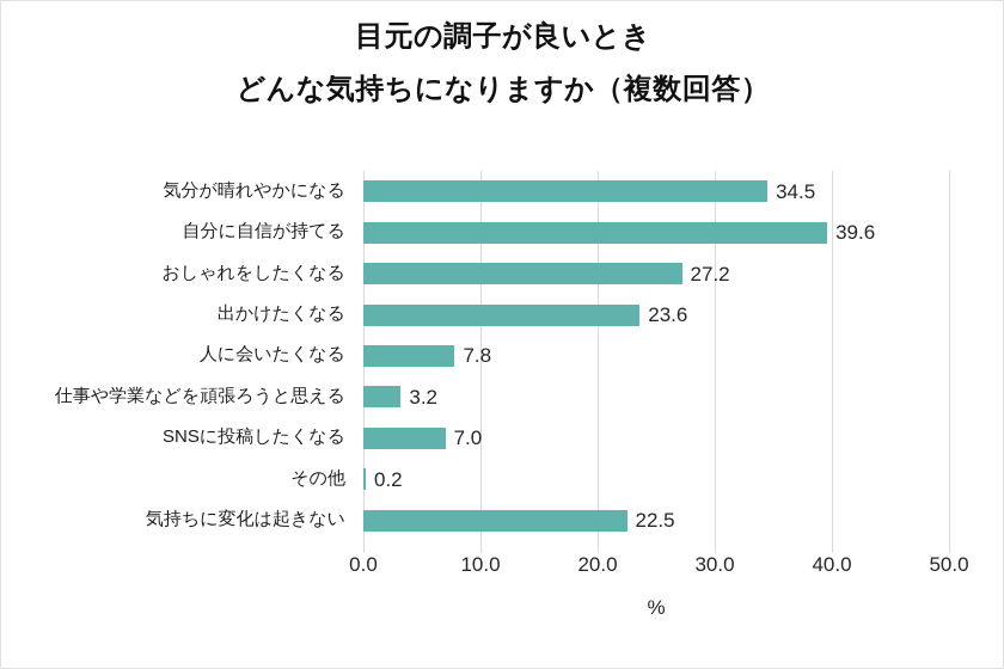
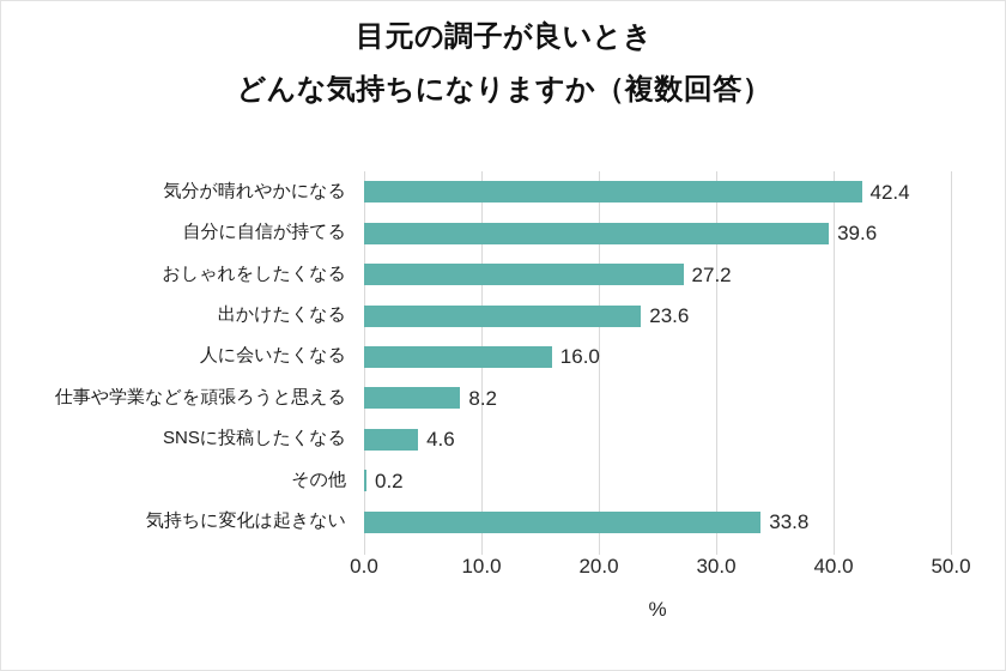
気分が晴れやかになる: 34.5 -> 42.4
人に会いたくなる: 7.8 -> 16.0
仕事や学業などを頑張ろうと思える: 3.2 -> 8.2
SNSに投稿したくなる: 7.0 -> 4.6
気持ちに変化は起きない: 22.5 -> 33.8
